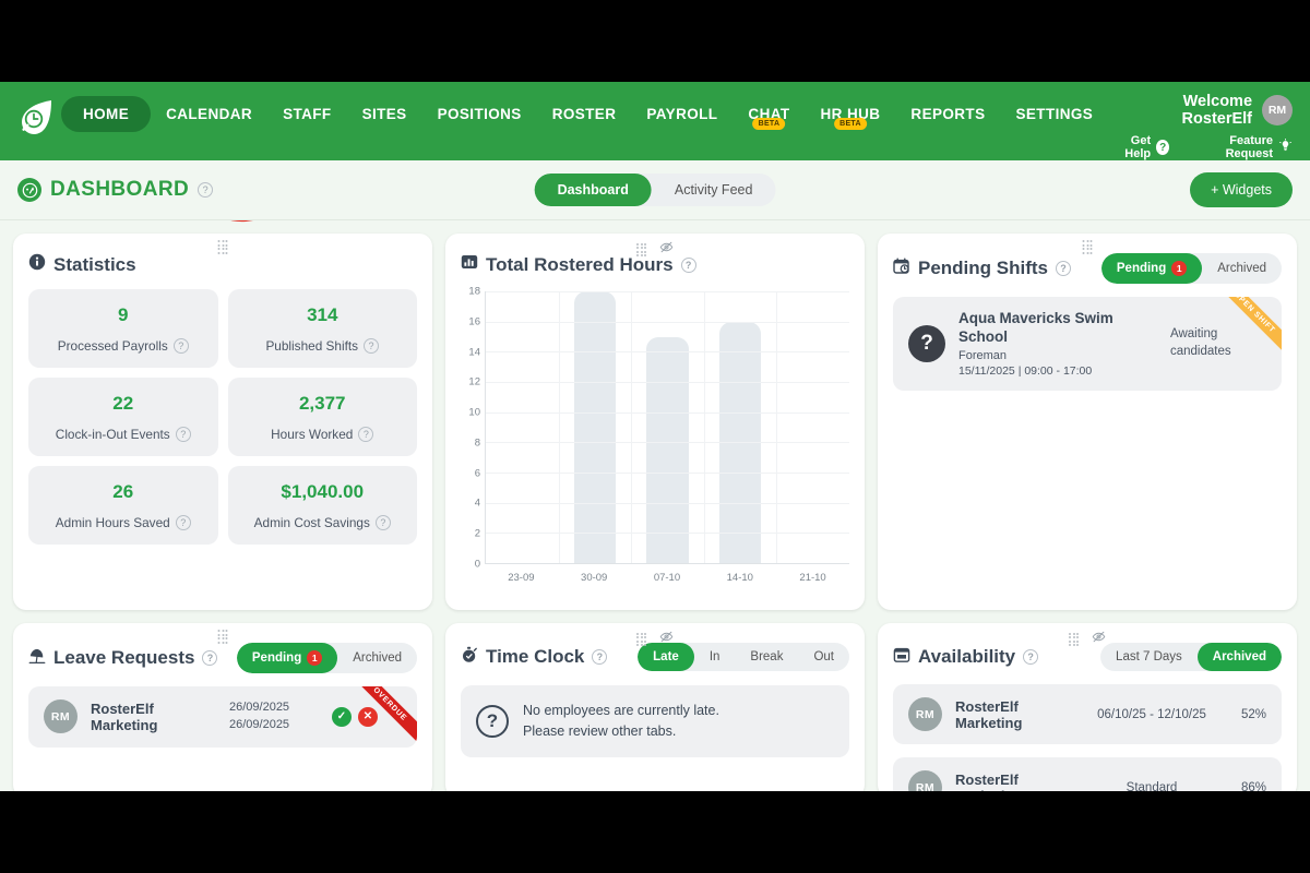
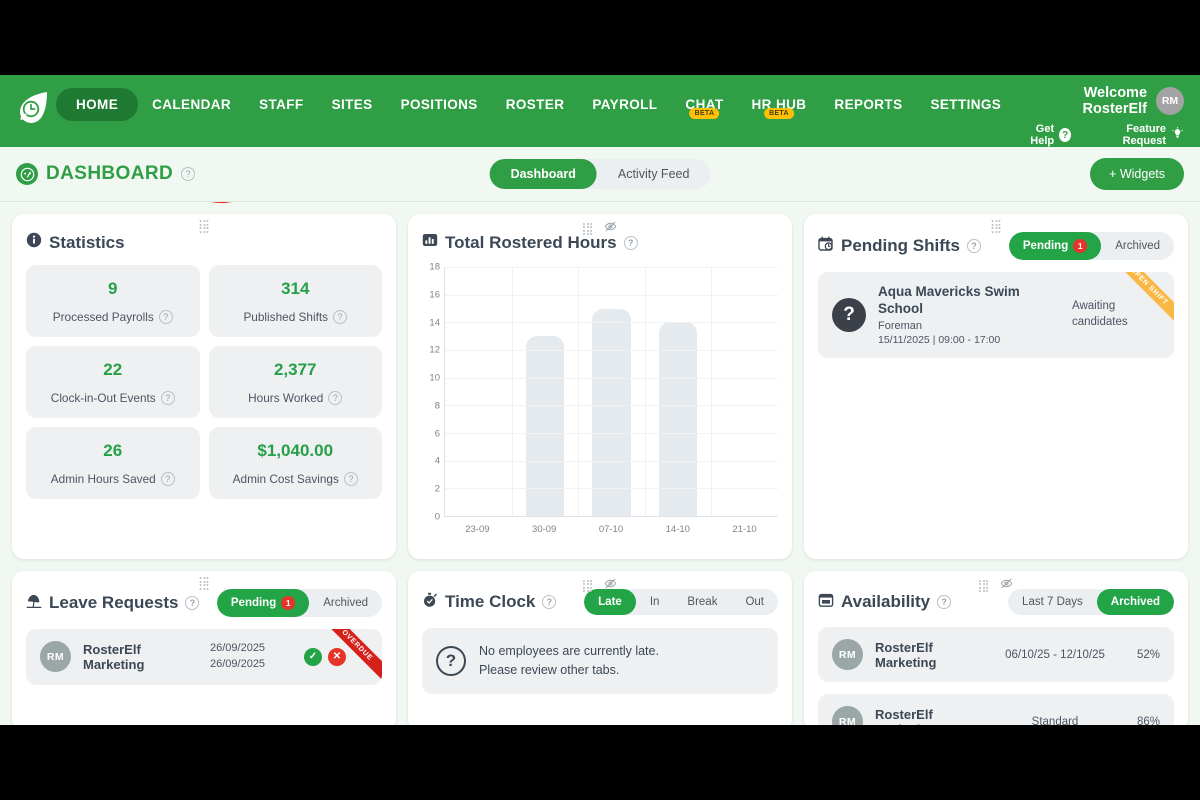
30-09: 18 -> 13
14-10: 16 -> 14
